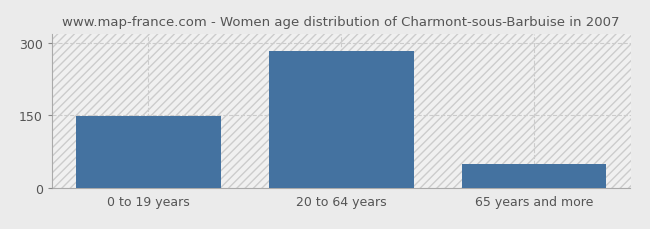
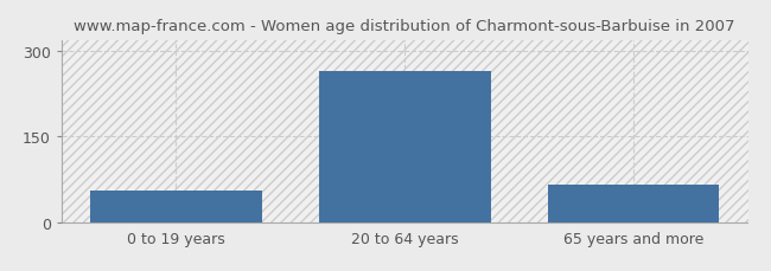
0 to 19 years: 148 -> 55
20 to 64 years: 283 -> 265
65 years and more: 50 -> 65
